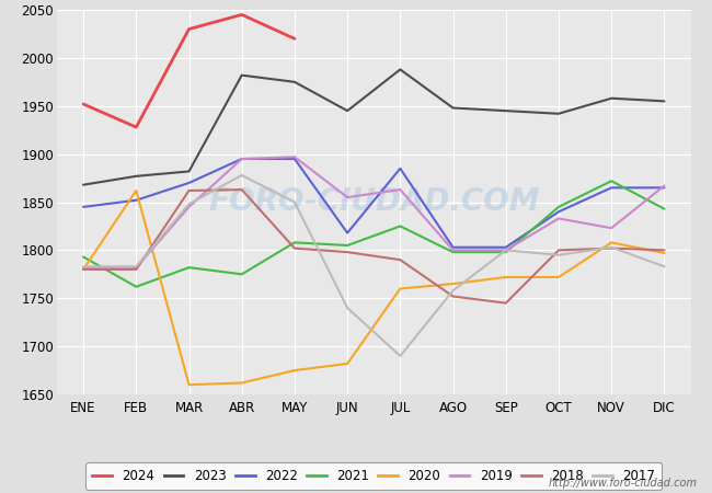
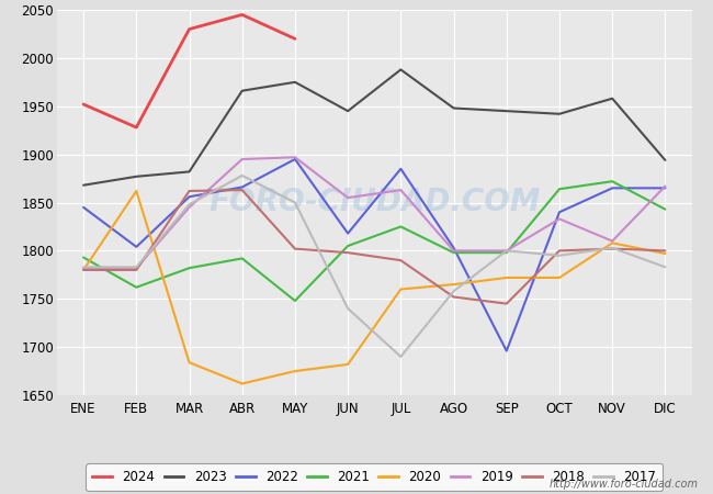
2022/FEB: 1852 -> 1804
2022/MAR: 1870 -> 1856
2020/MAR: 1660 -> 1684
2023/ABR: 1982 -> 1966
2022/ABR: 1895 -> 1866
2021/ABR: 1775 -> 1792
2021/MAY: 1808 -> 1748
2022/SEP: 1803 -> 1696
2021/OCT: 1845 -> 1864
2019/NOV: 1823 -> 1810
2023/DIC: 1955 -> 1894
